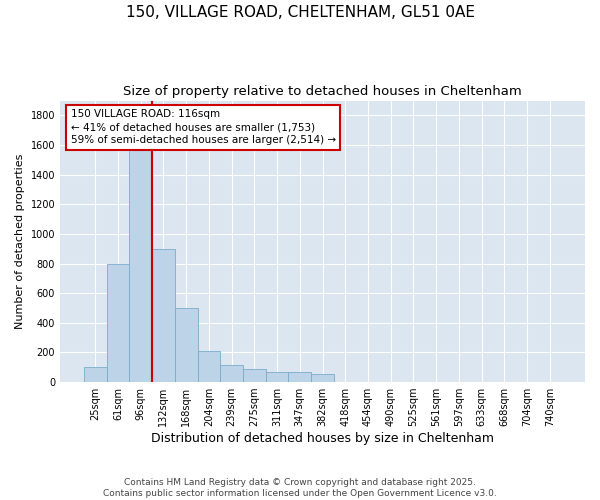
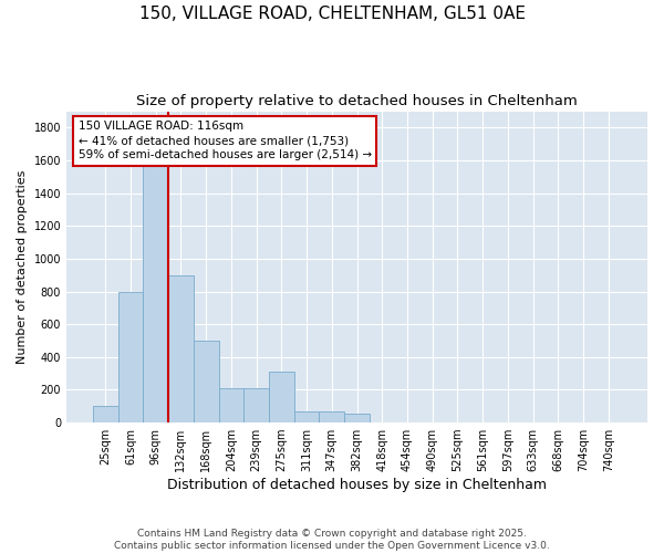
239sqm: 120 -> 210
275sqm: 80 -> 310
